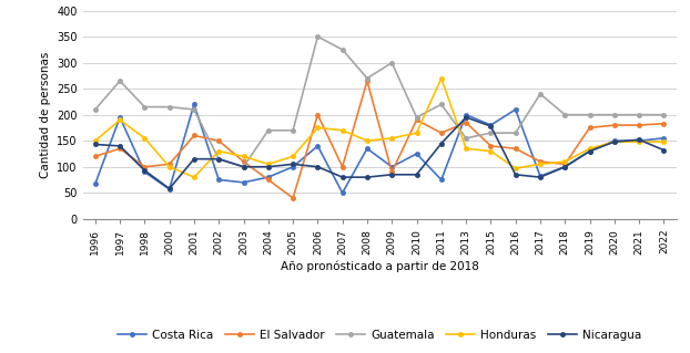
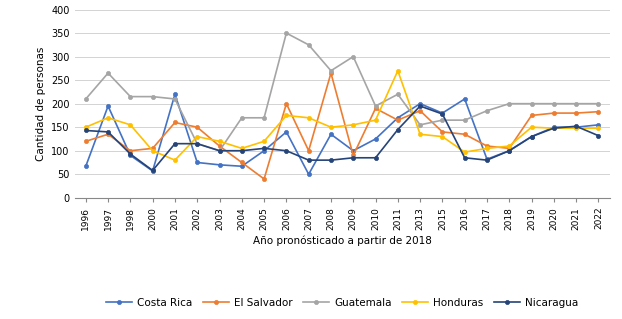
Honduras/1997: 190 -> 170
Costa Rica/2004: 80 -> 67
Costa Rica/2011: 75 -> 170
Guatemala/2017: 240 -> 185
Honduras/2019: 135 -> 150
